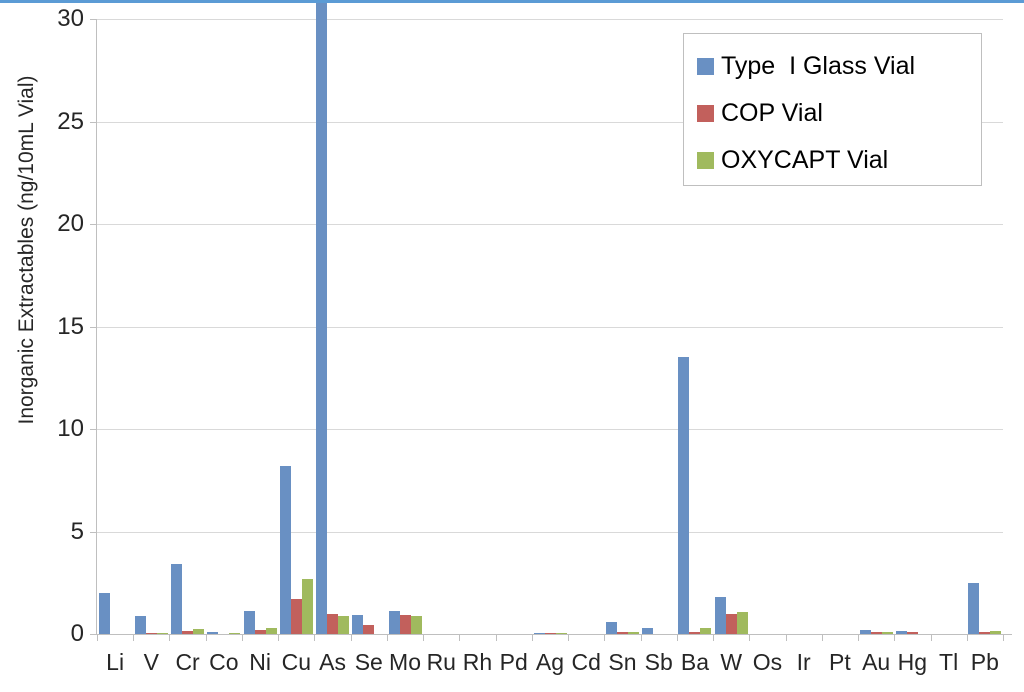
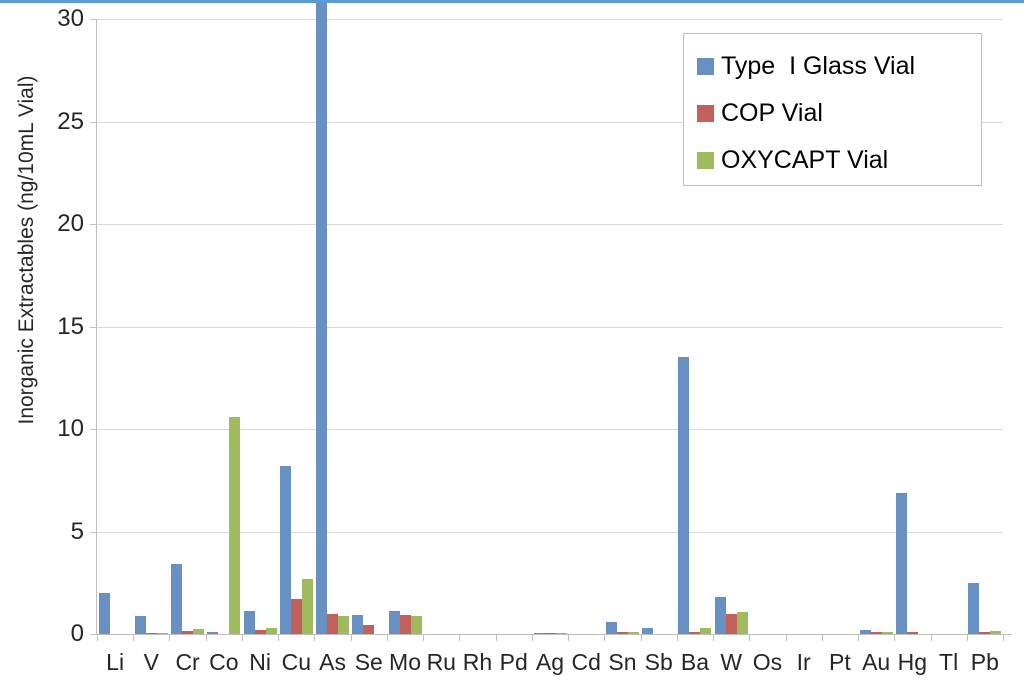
OXYCAPT Vial/Co: 0.1 -> 10.6
Type I Glass Vial/Hg: 0.1 -> 6.9
